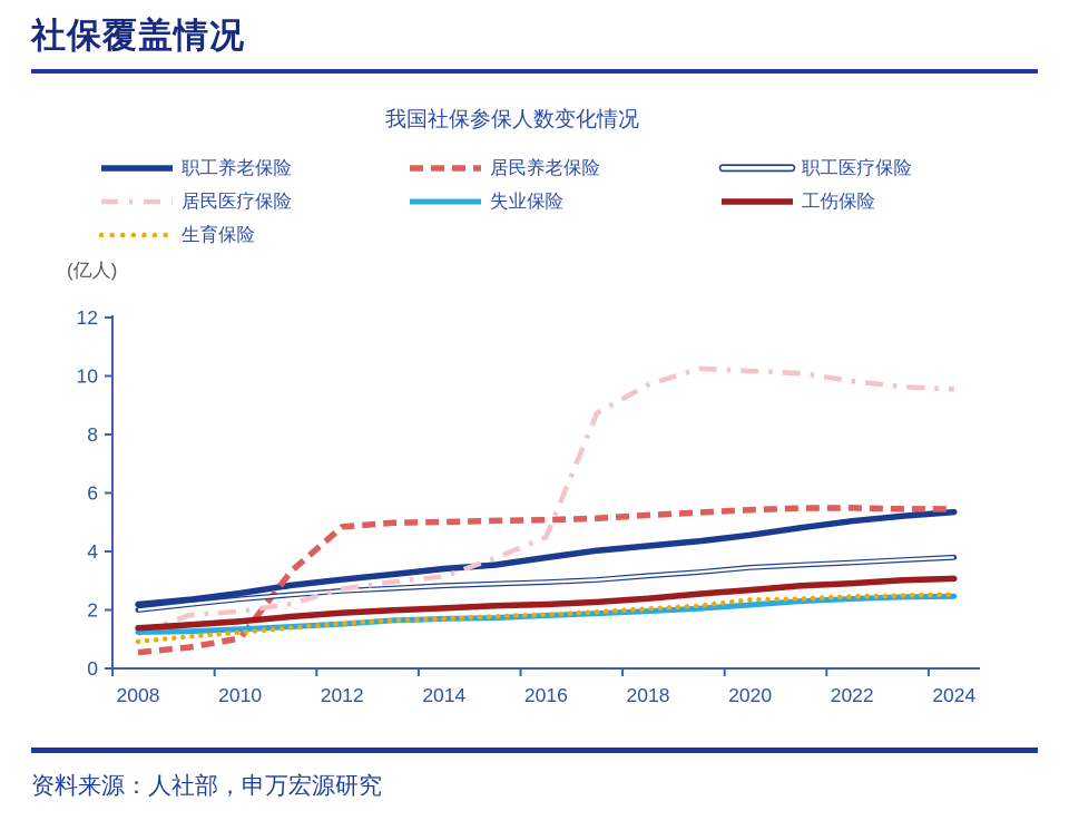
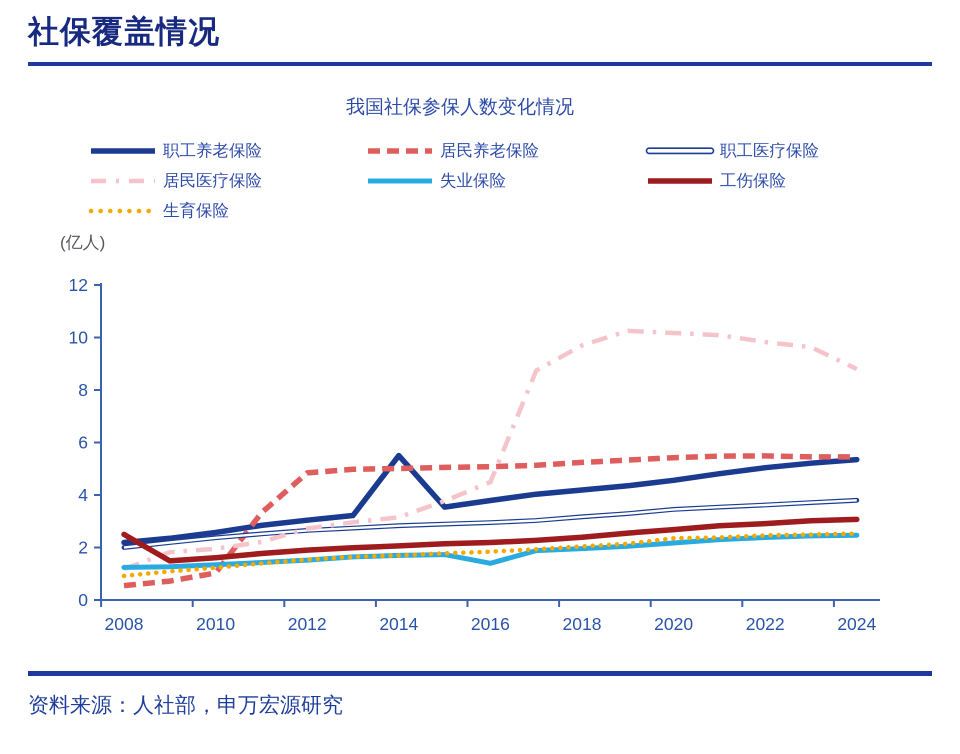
工伤保险/2008: 1.4 -> 2.5
职工养老保险/2014: 3.4 -> 5.5
失业保险/2016: 1.8 -> 1.4
居民医疗保险/2024: 9.6 -> 8.8
